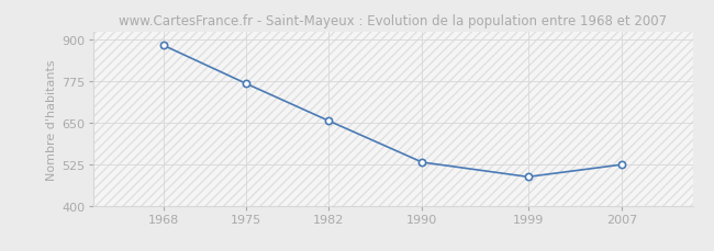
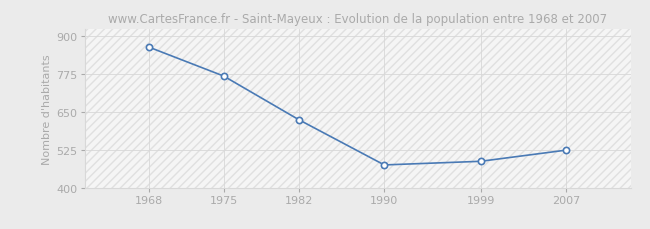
1968: 884 -> 865
1982: 657 -> 625
1990: 531 -> 475
